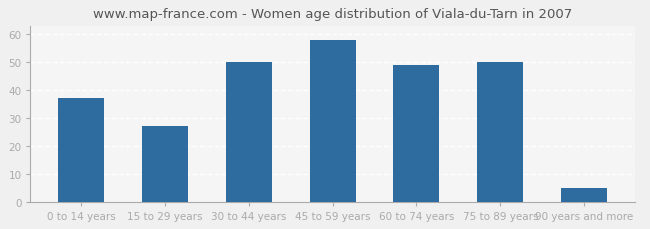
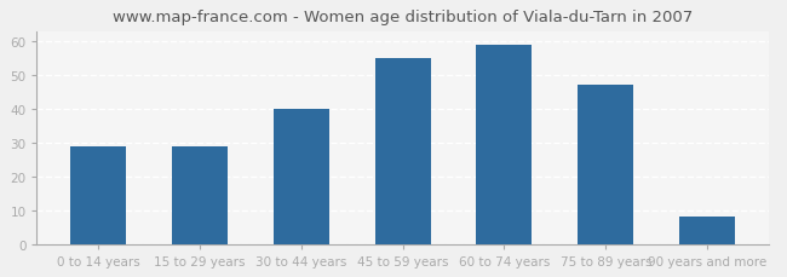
0 to 14 years: 37 -> 29
15 to 29 years: 27 -> 29
30 to 44 years: 50 -> 40
45 to 59 years: 58 -> 55
60 to 74 years: 49 -> 59
75 to 89 years: 50 -> 47
90 years and more: 5 -> 8
